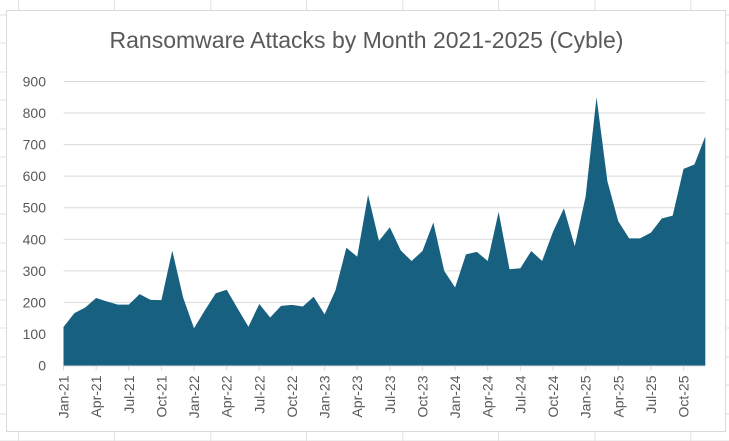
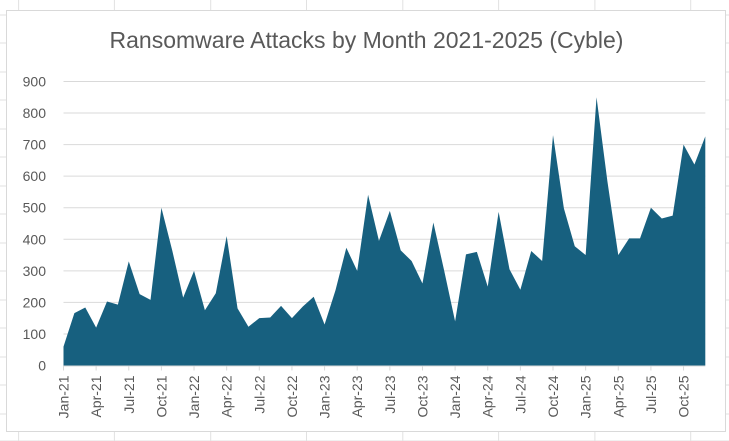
Jan-21: 120 -> 60
Apr-21: 210 -> 120
Jul-21: 190 -> 330
Oct-21: 210 -> 500
Jan-22: 120 -> 300
Apr-22: 240 -> 410
Jul-22: 200 -> 150
Oct-22: 190 -> 150
Jan-23: 160 -> 130
Apr-23: 340 -> 300
Jul-23: 440 -> 490
Oct-23: 360 -> 260
Jan-24: 250 -> 140
Apr-24: 330 -> 250
Jul-24: 310 -> 240
Oct-24: 420 -> 730
Jan-25: 540 -> 350
Apr-25: 460 -> 350
Jul-25: 420 -> 500
Oct-25: 620 -> 700
